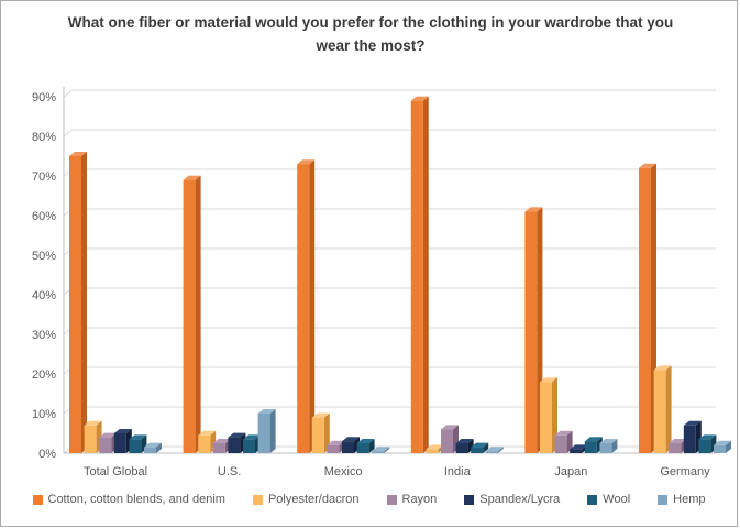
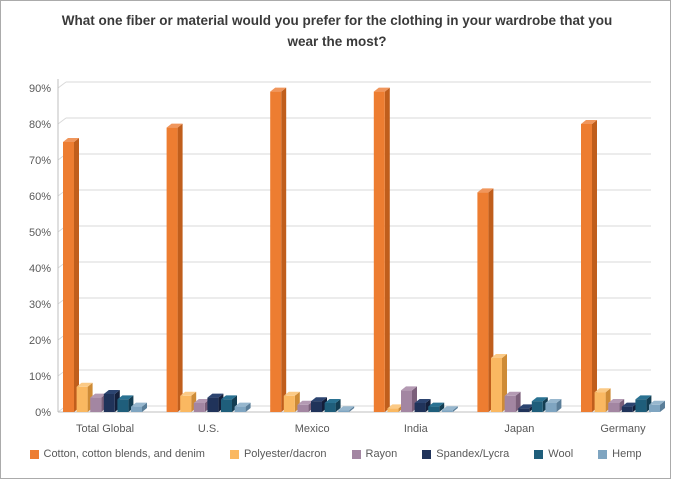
Cotton, cotton blends, and denim/U.S.: 69% -> 79%
Hemp/U.S.: 10% -> 2%
Cotton, cotton blends, and denim/Mexico: 73% -> 89%
Polyester/dacron/Mexico: 9% -> 4%
Polyester/dacron/Japan: 18% -> 15%
Cotton, cotton blends, and denim/Germany: 72% -> 80%
Polyester/dacron/Germany: 21% -> 6%
Spandex/Lycra/Germany: 7% -> 2%
